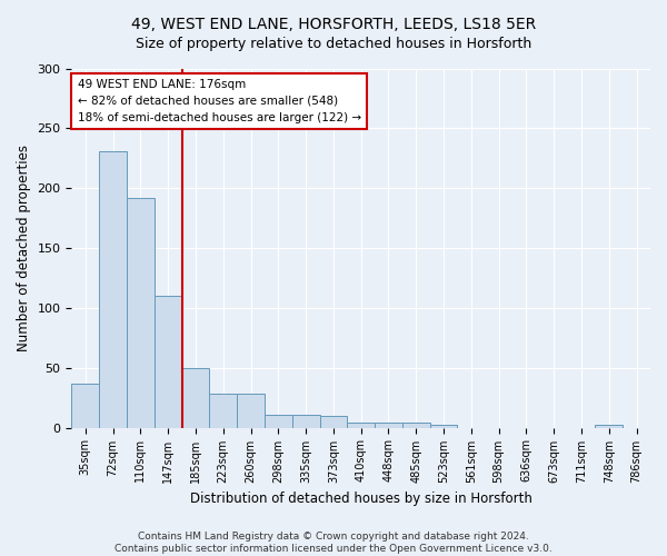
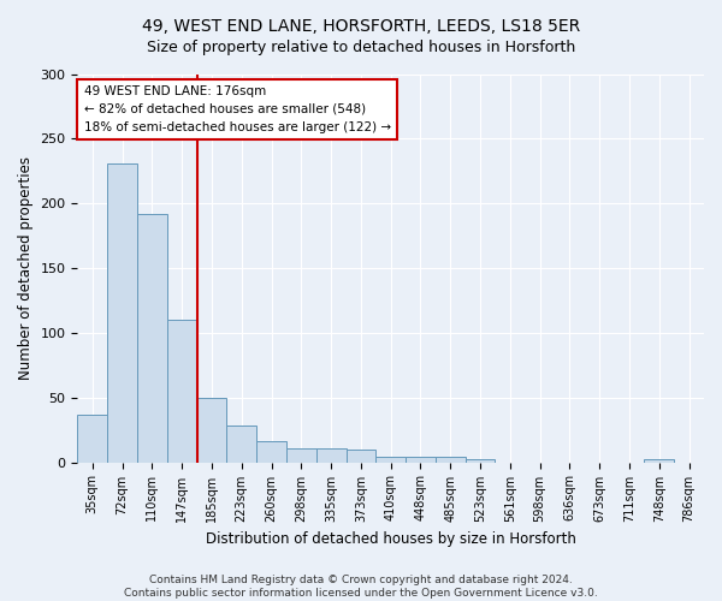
260sqm: 28 -> 16
